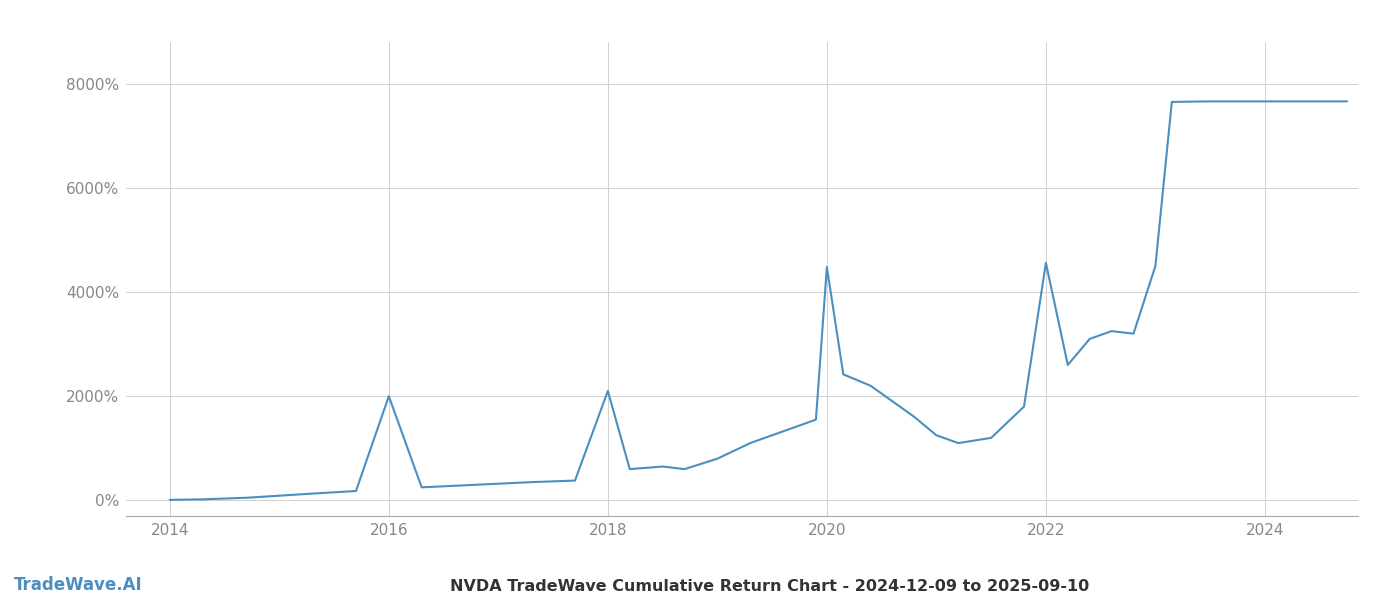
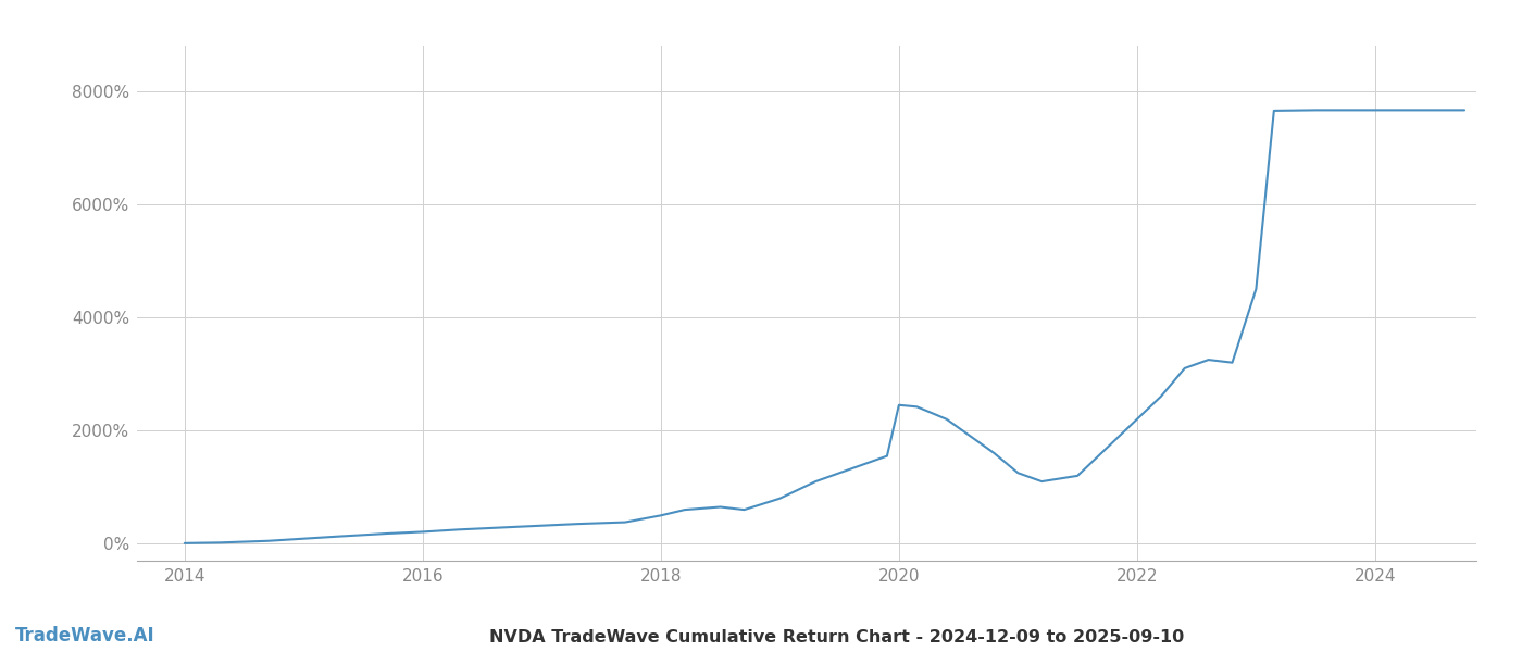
2016: 2000% -> 210%
2018: 2100% -> 500%
2020: 4480% -> 2450%
2022: 4560% -> 2200%
